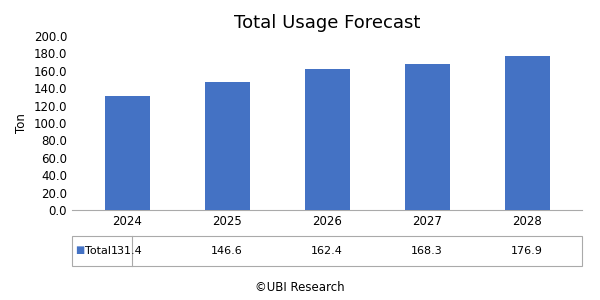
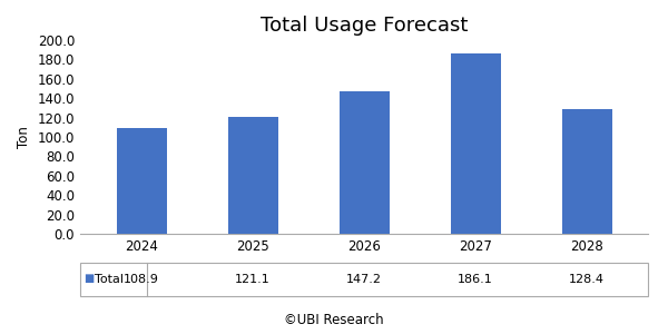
2024: 131.4 -> 108.9
2025: 146.6 -> 121.1
2026: 162.4 -> 147.2
2027: 168.3 -> 186.1
2028: 176.9 -> 128.4
